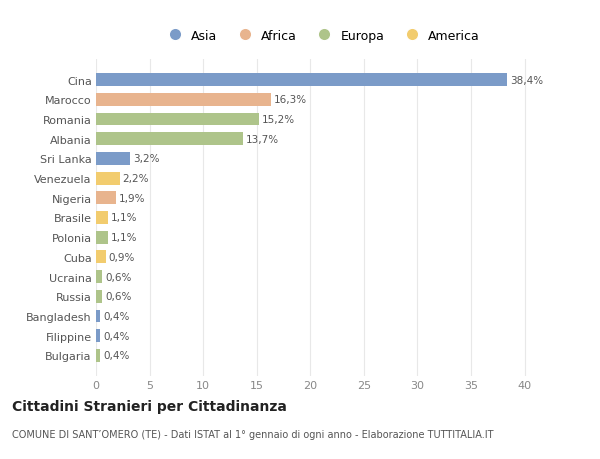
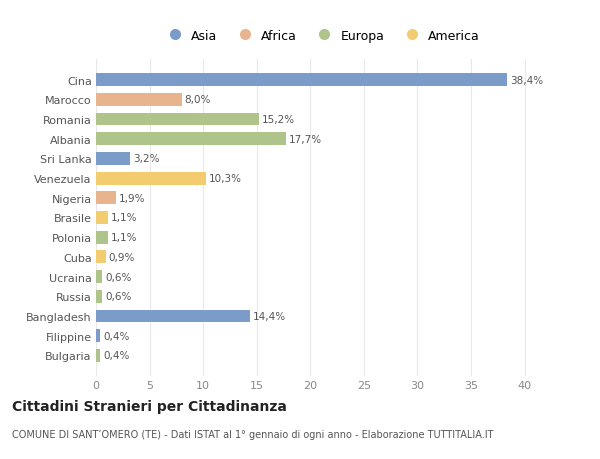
Marocco: 16,3% -> 8,0%
Albania: 13,7% -> 17,7%
Venezuela: 2,2% -> 10,3%
Bangladesh: 0,4% -> 14,4%
